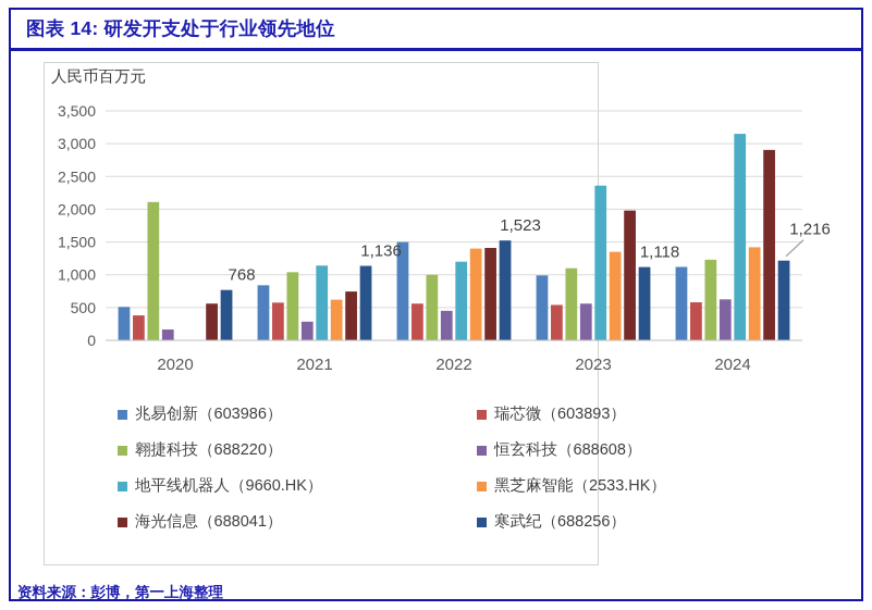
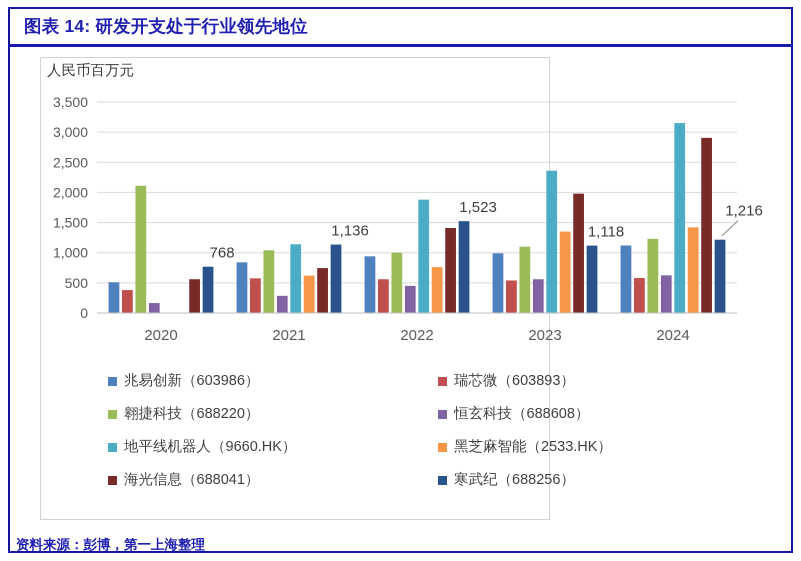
兆易创新（603986）/2022: 1500 -> 900
地平线机器人（9660.HK）/2022: 1200 -> 1900
黑芝麻智能（2533.HK）/2022: 1400 -> 800
